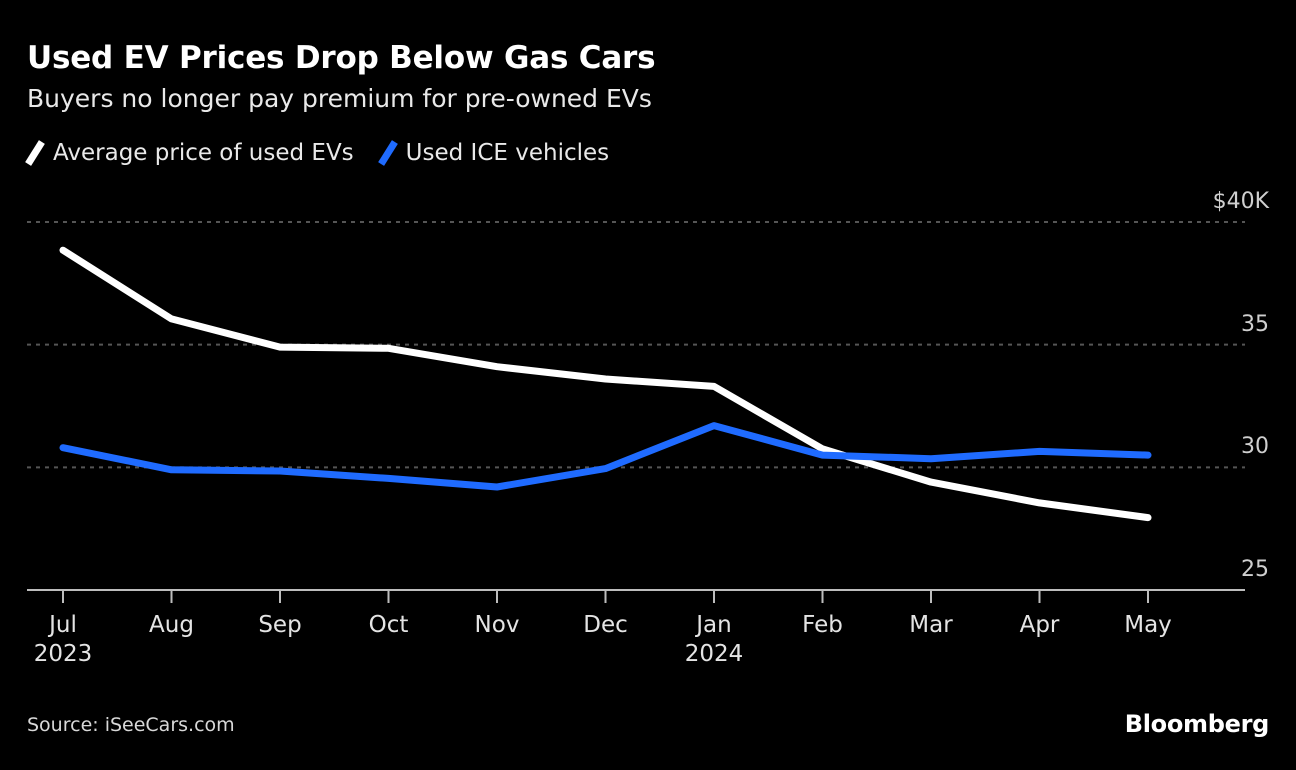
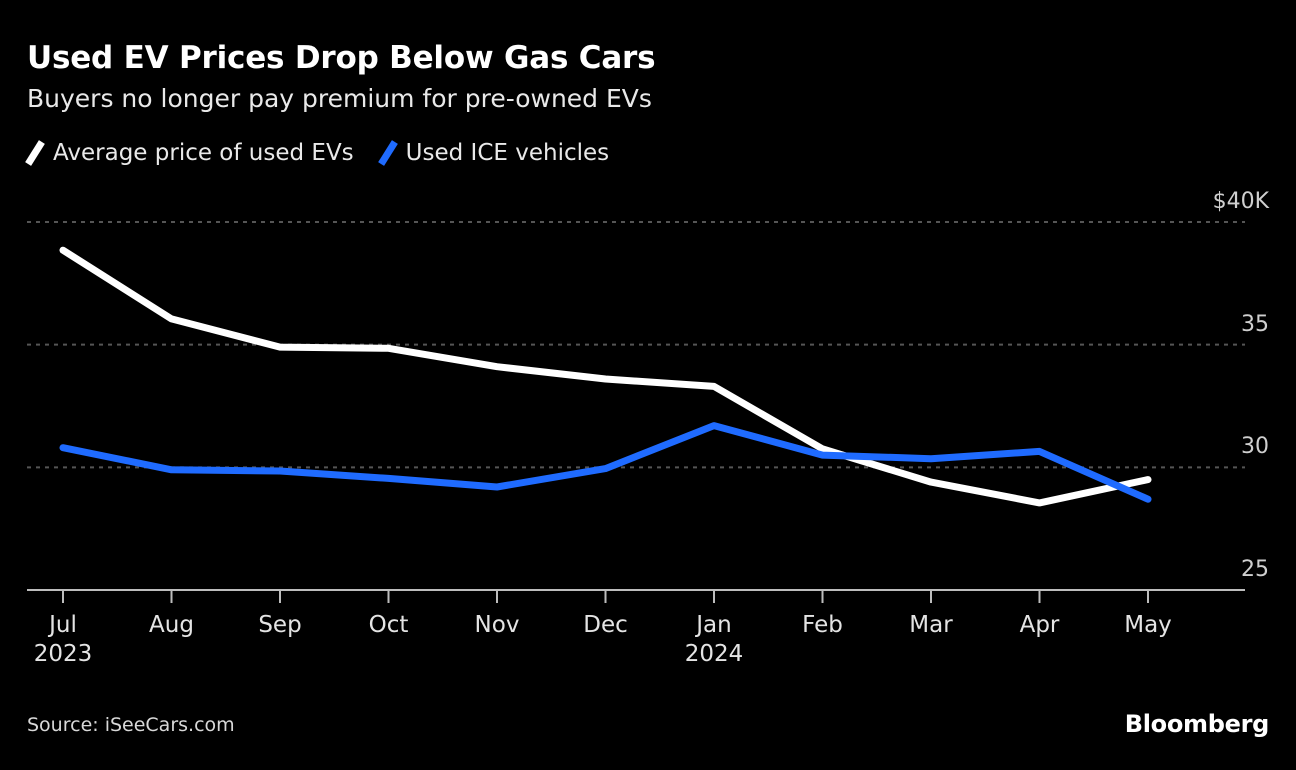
Average price of used EVs/May: $27.9K -> $29.5K
Used ICE vehicles/May: $30.5K -> $28.7K
